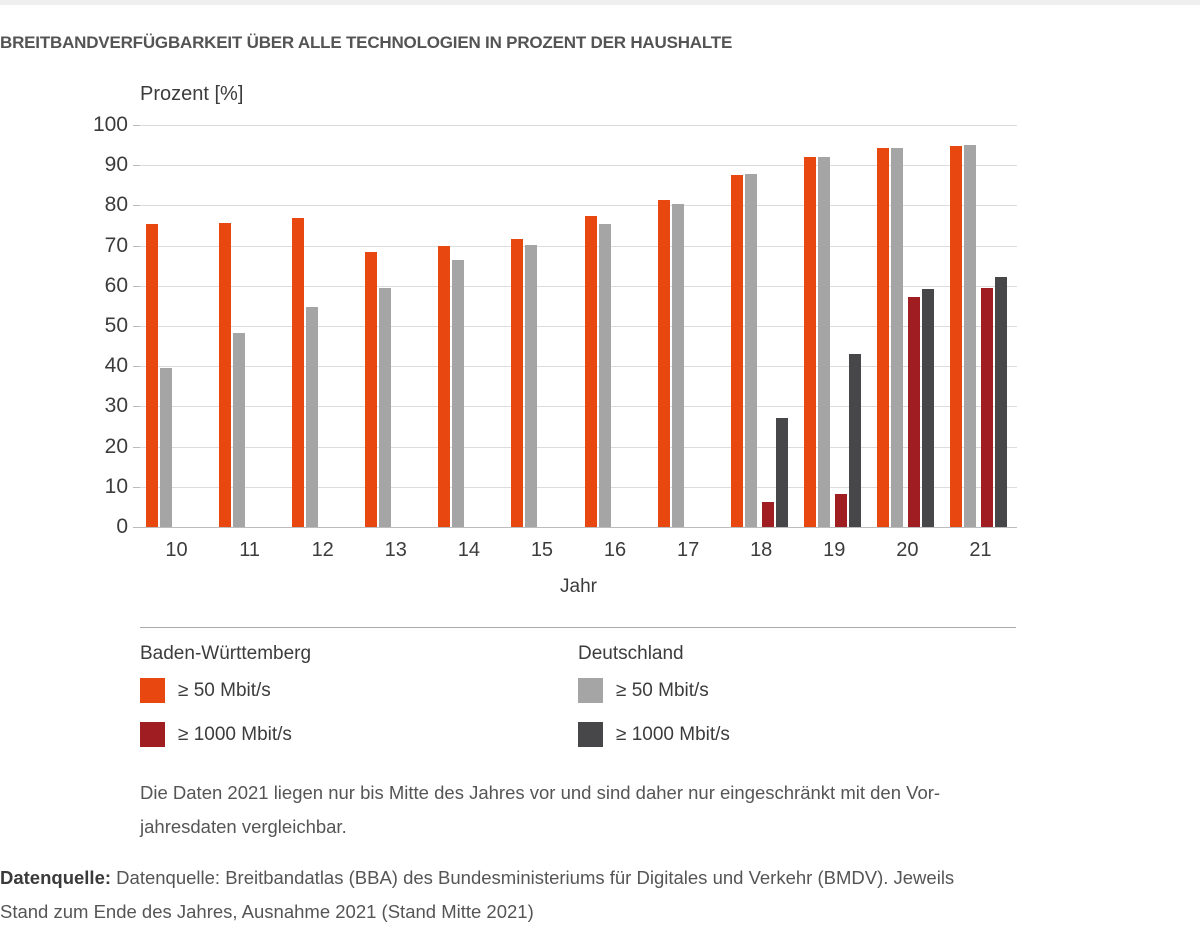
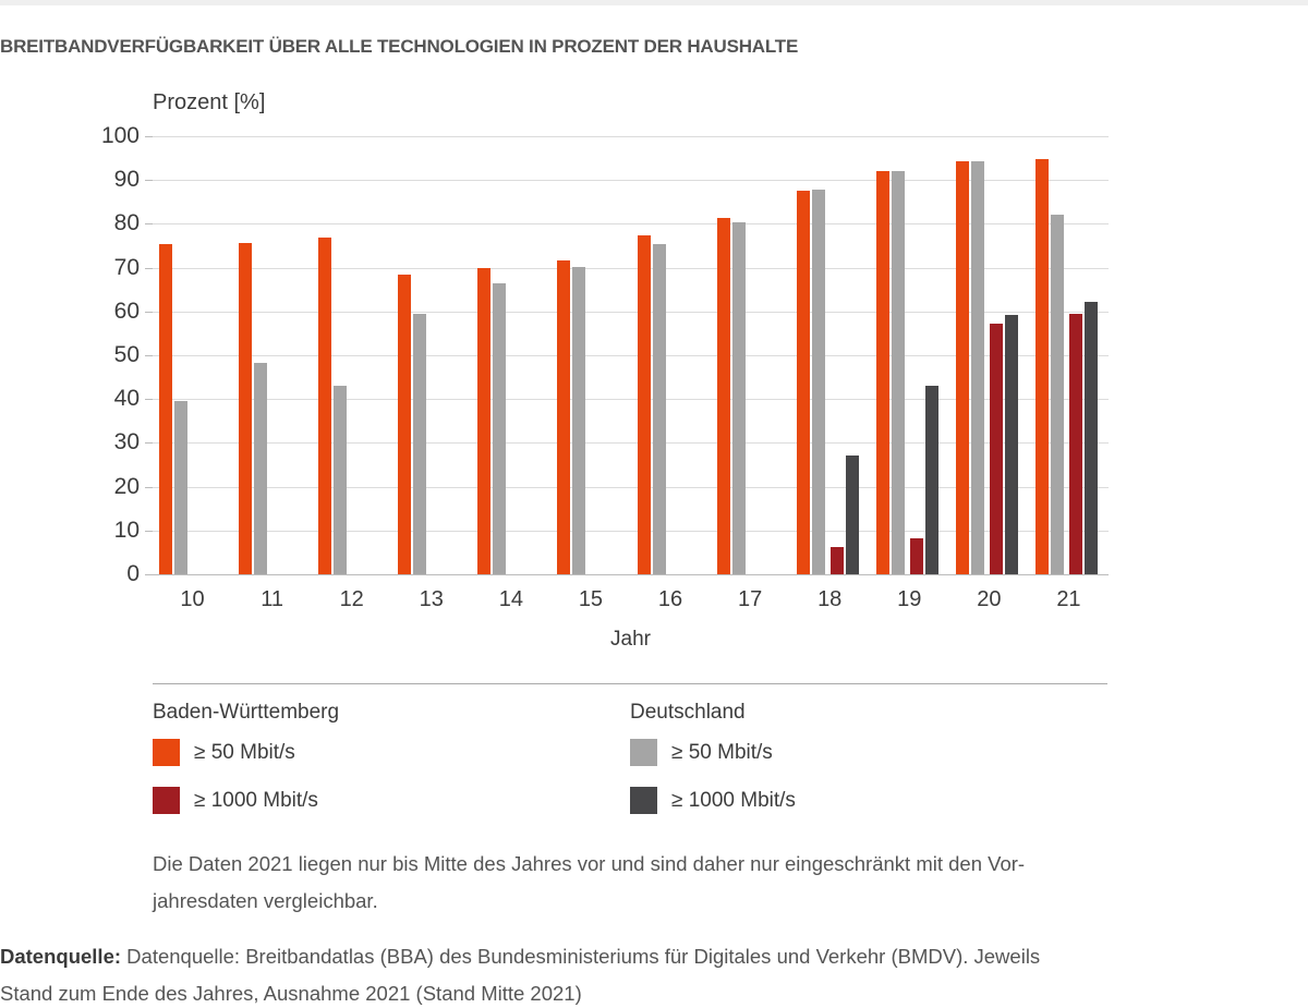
Deutschland ≥ 50 Mbit/s/12: 55 -> 43
Deutschland ≥ 50 Mbit/s/21: 95 -> 82
